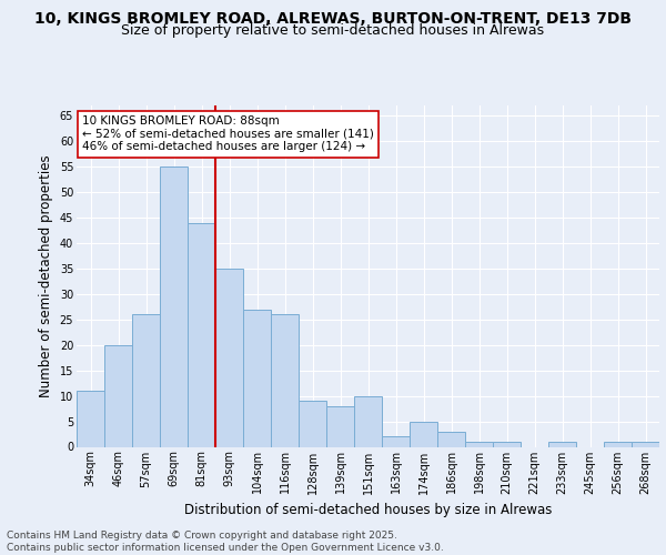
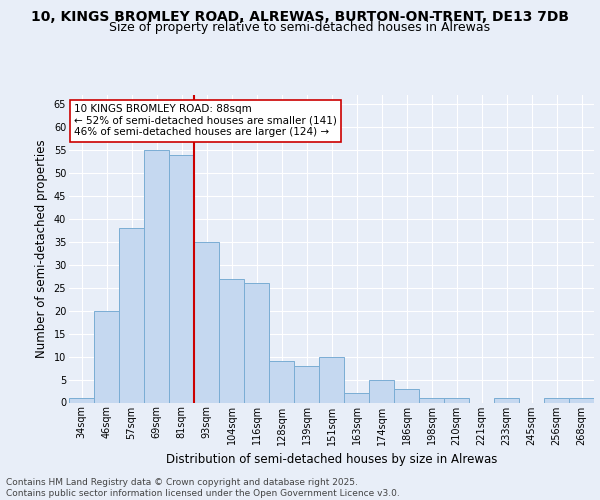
34sqm: 11 -> 1
57sqm: 26 -> 38
81sqm: 44 -> 54
